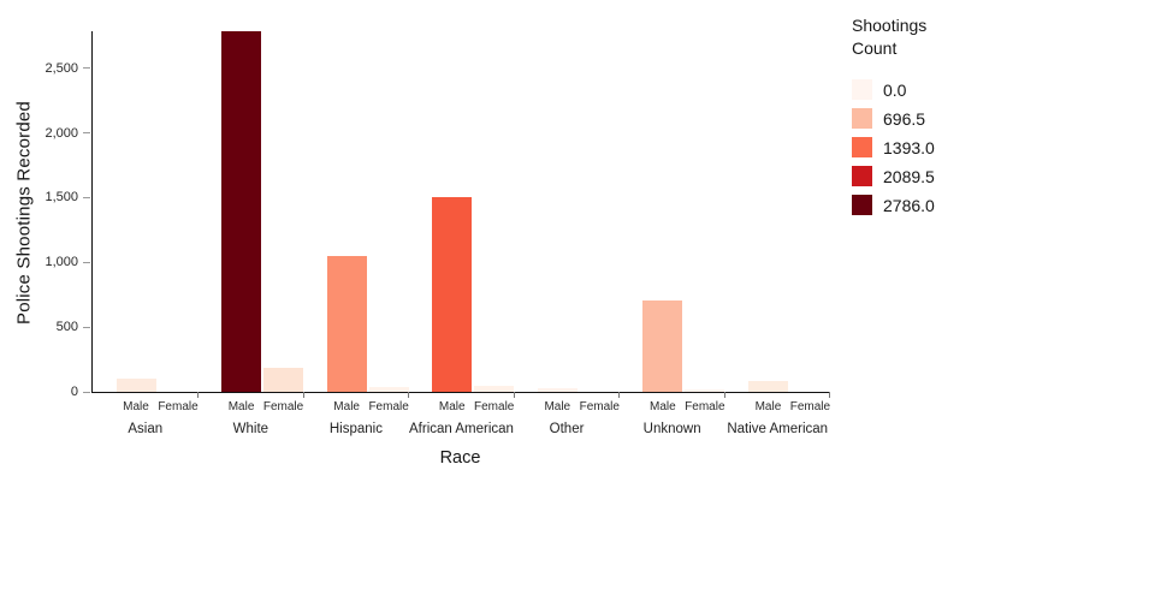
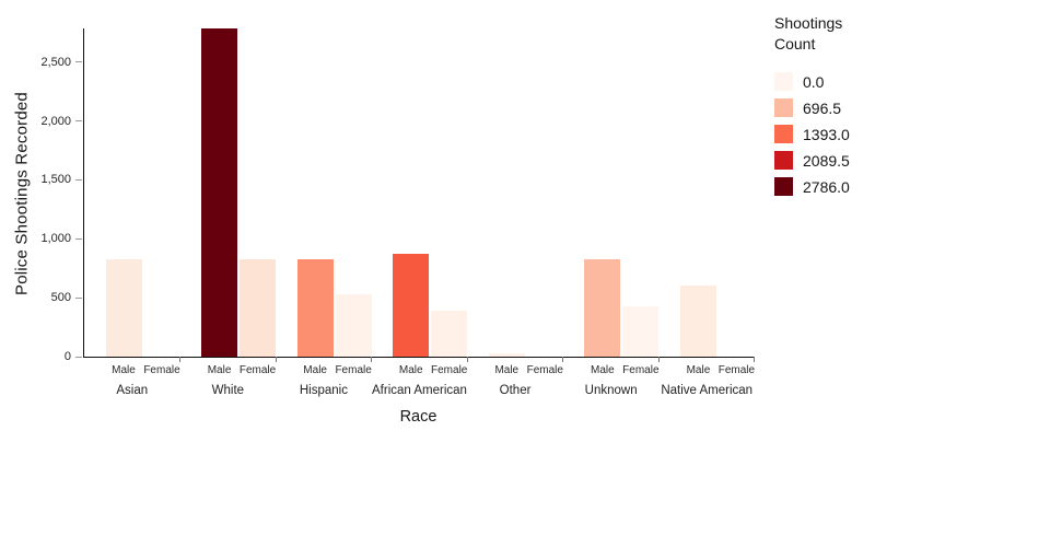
Male/Asian: 100 -> 830
Female/White: 190 -> 830
Male/Hispanic: 1040 -> 830
Female/Hispanic: 40 -> 530
Male/African American: 1500 -> 870
Female/African American: 40 -> 390
Male/Unknown: 710 -> 830
Female/Unknown: 20 -> 430
Male/Native American: 80 -> 600
